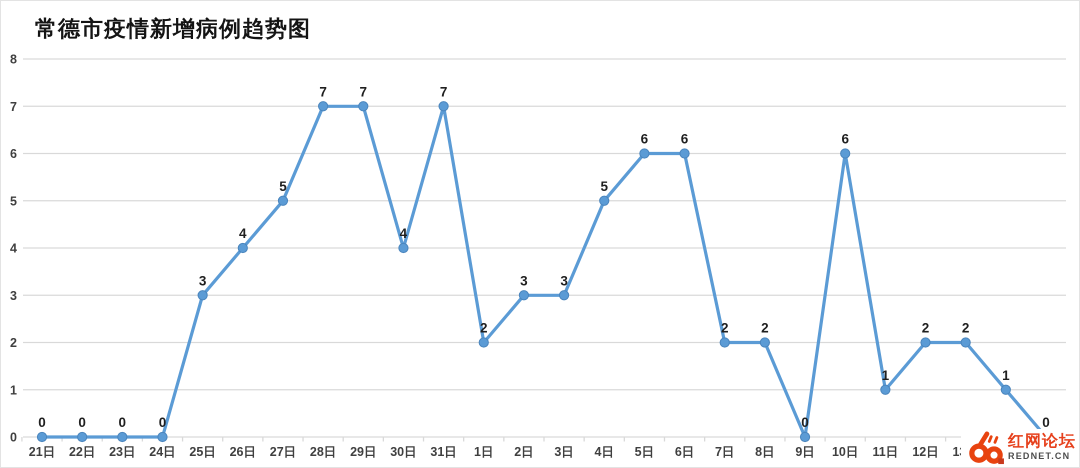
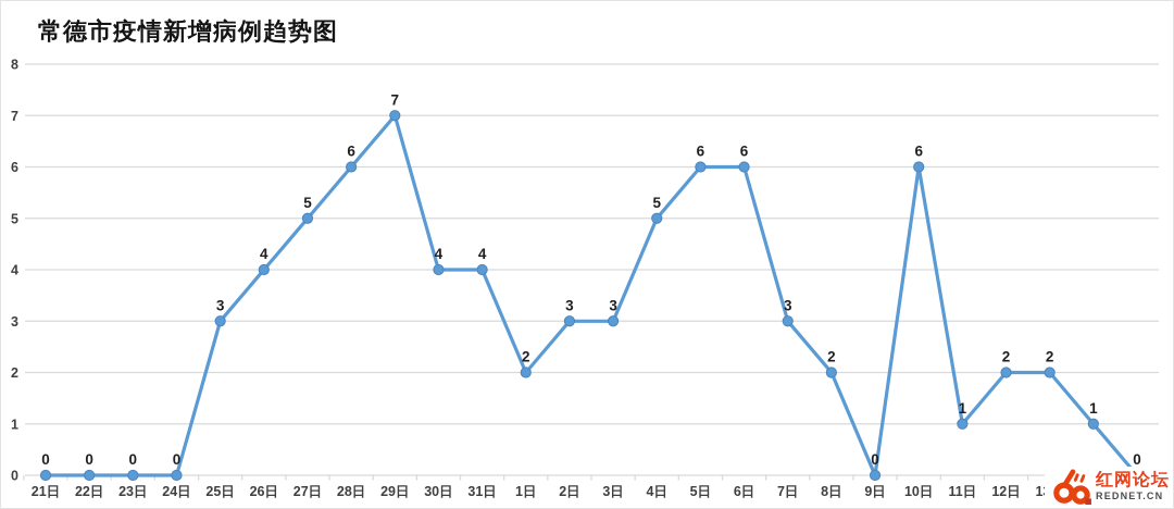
28日: 7 -> 6
31日: 7 -> 4
7日: 2 -> 3
